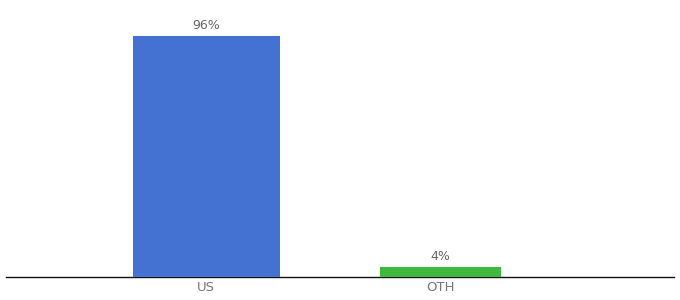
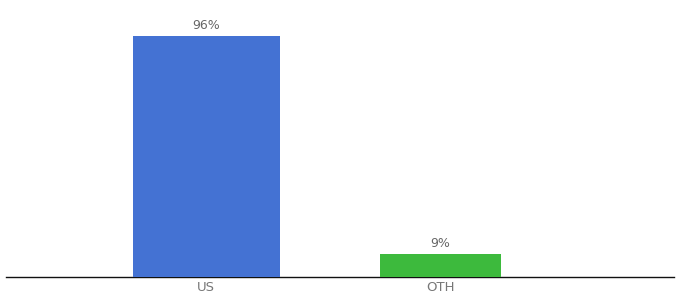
OTH: 4% -> 9%
